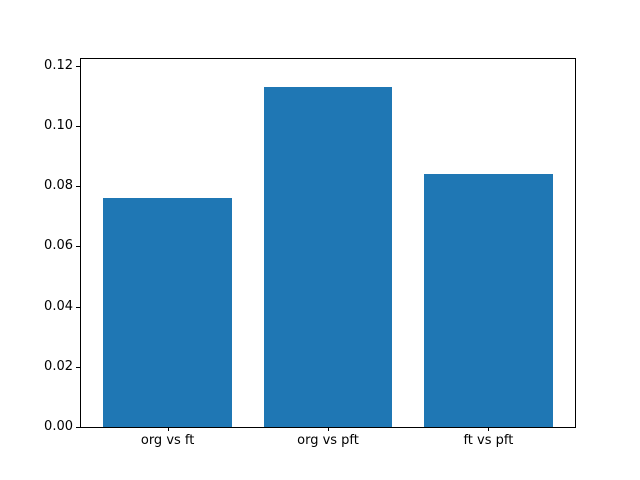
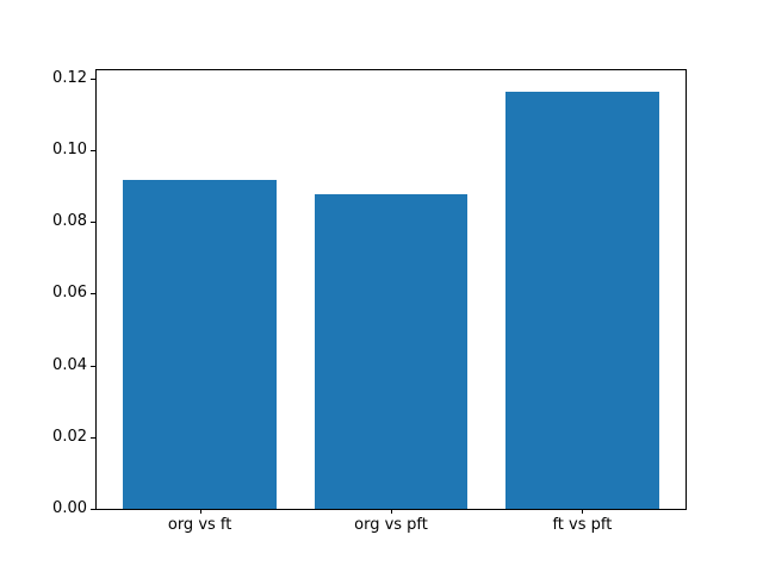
org vs ft: 0.076 -> 0.091
org vs pft: 0.113 -> 0.088
ft vs pft: 0.084 -> 0.116
